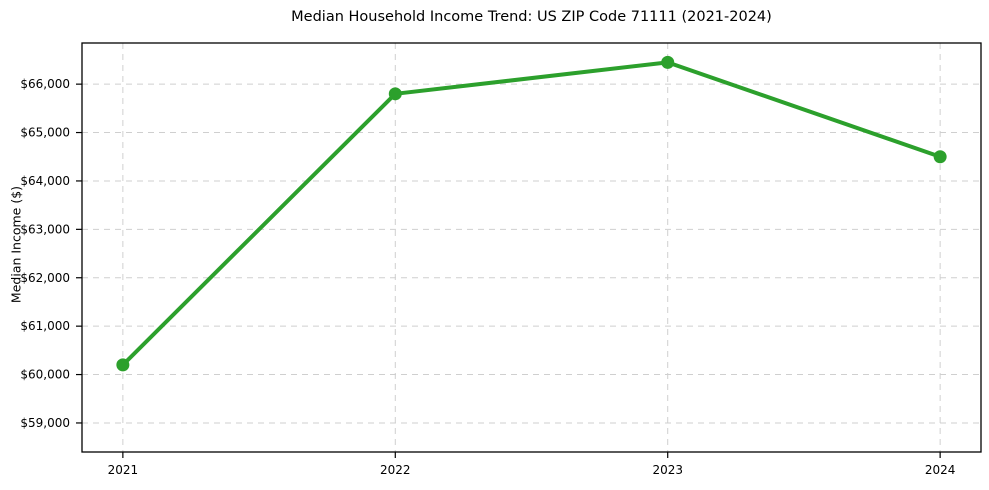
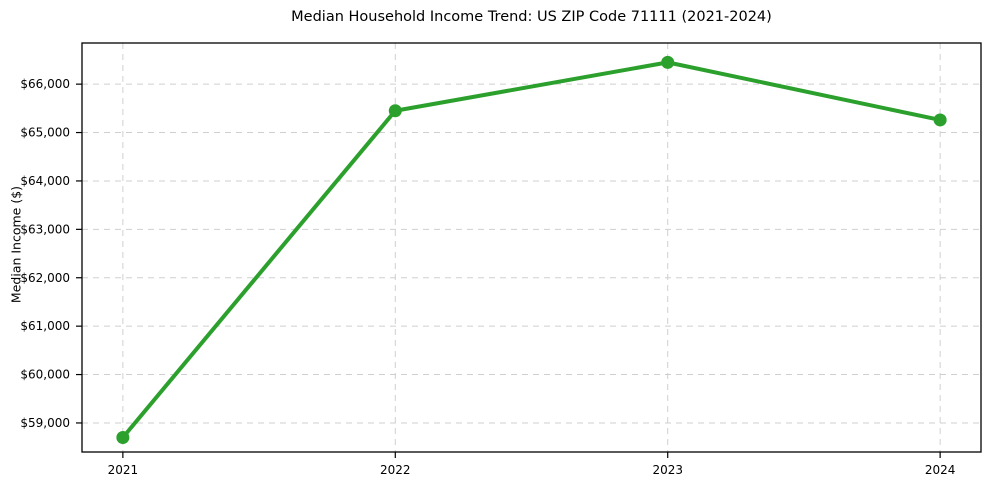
2021: $60200 -> $58700
2022: $65800 -> $65400
2024: $64500 -> $65300
